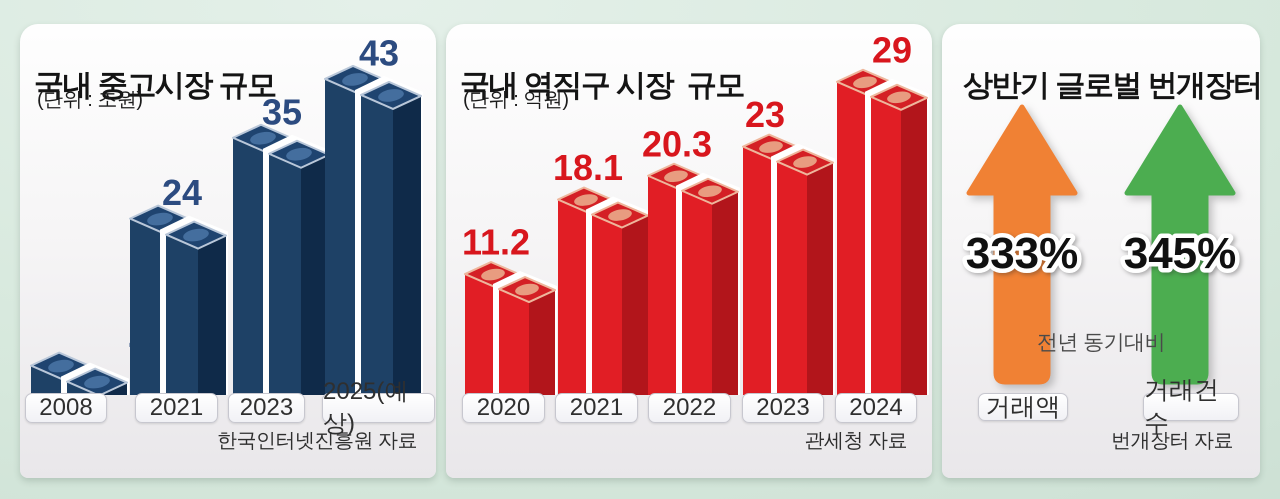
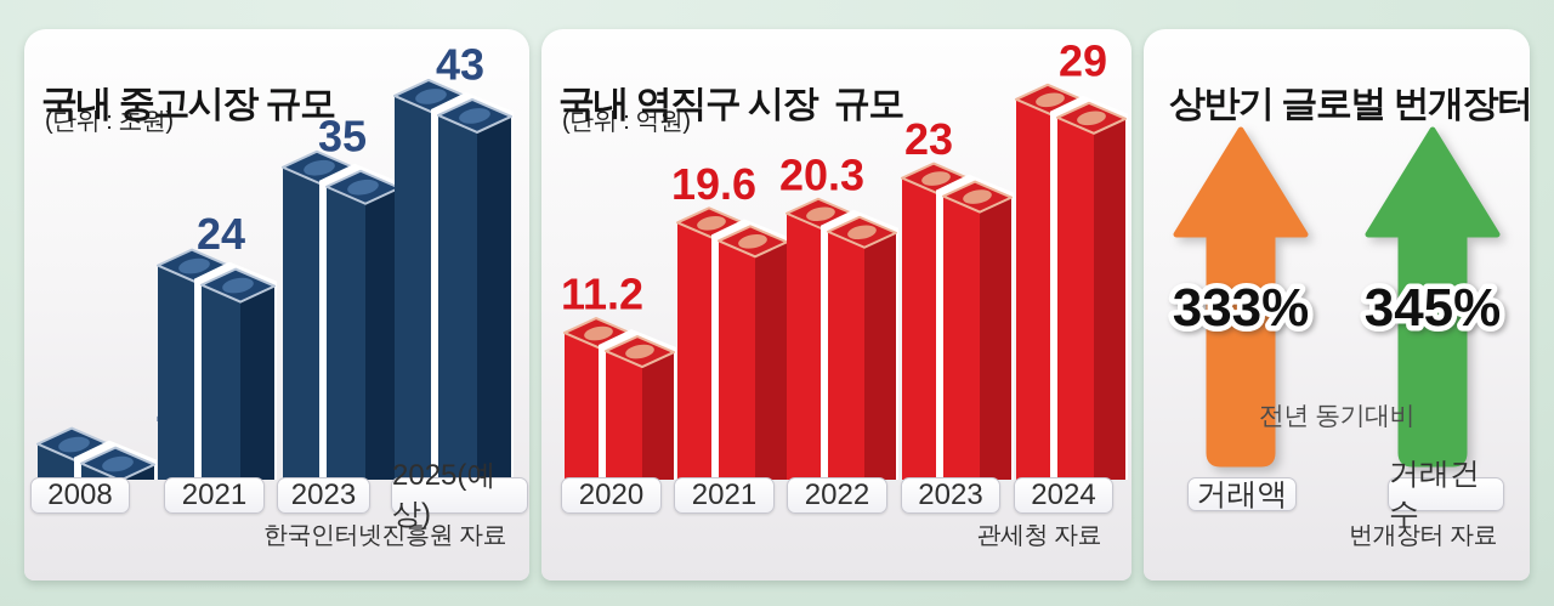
국내 역직구 시장 규모/2021: 18.1 -> 19.6
